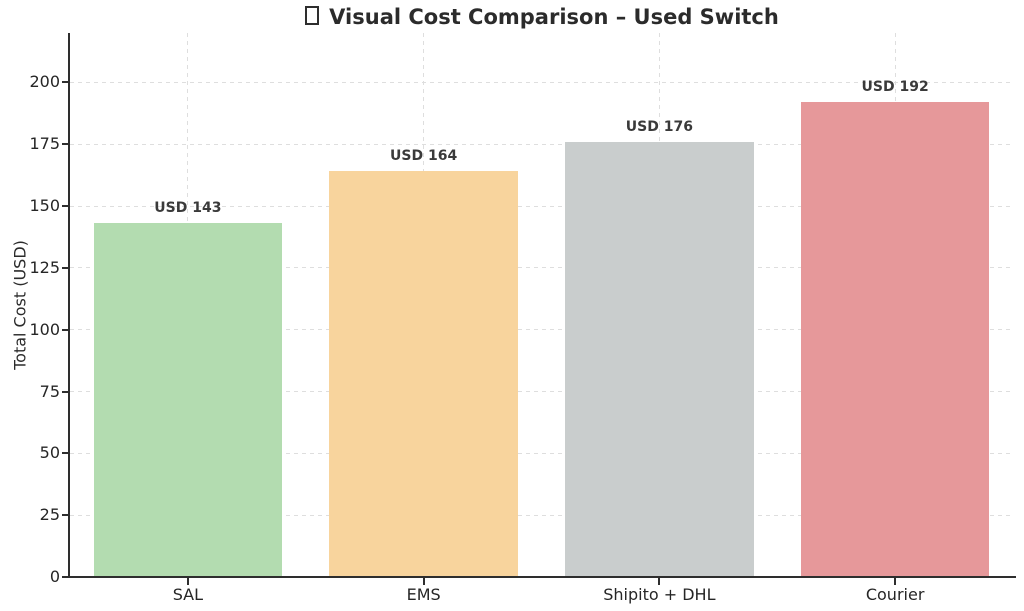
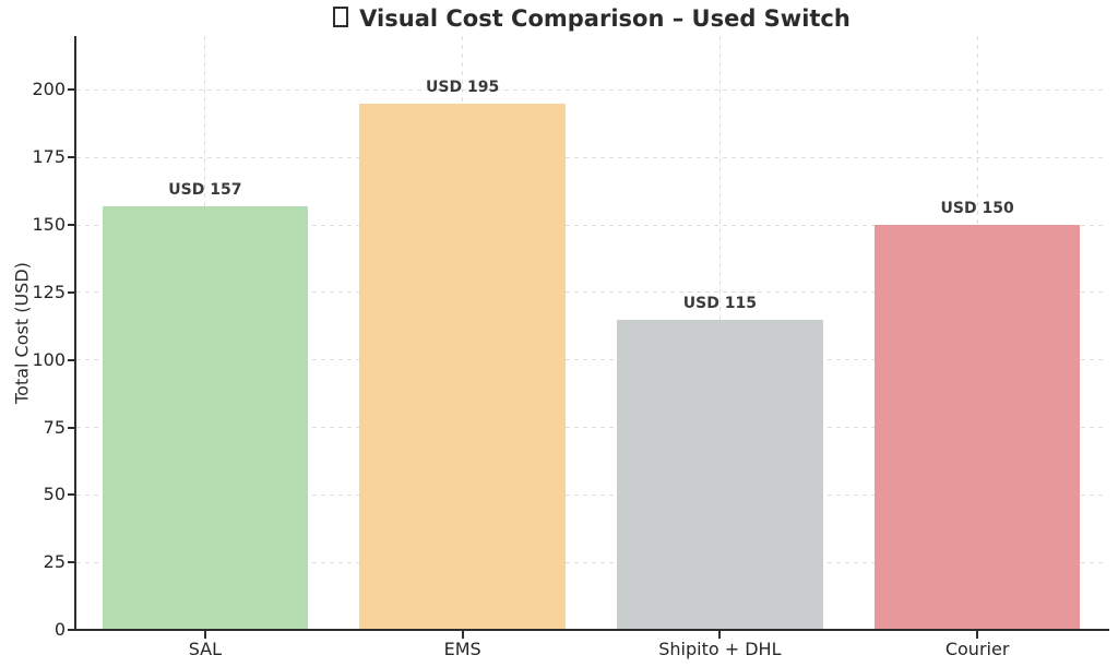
SAL: 143 -> 157
EMS: 164 -> 195
Shipito + DHL: 176 -> 115
Courier: 192 -> 150
